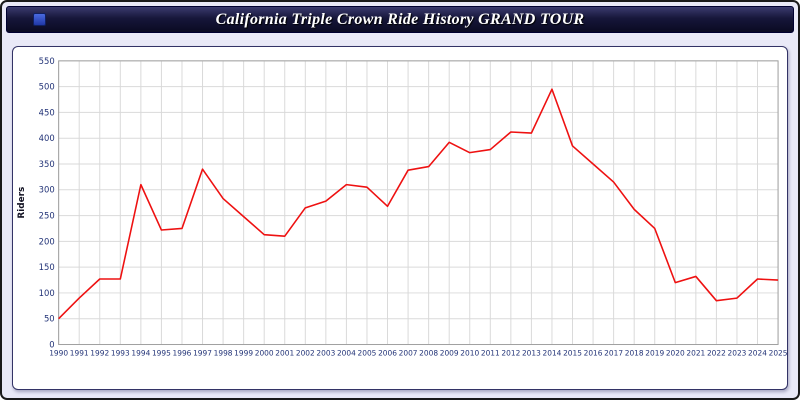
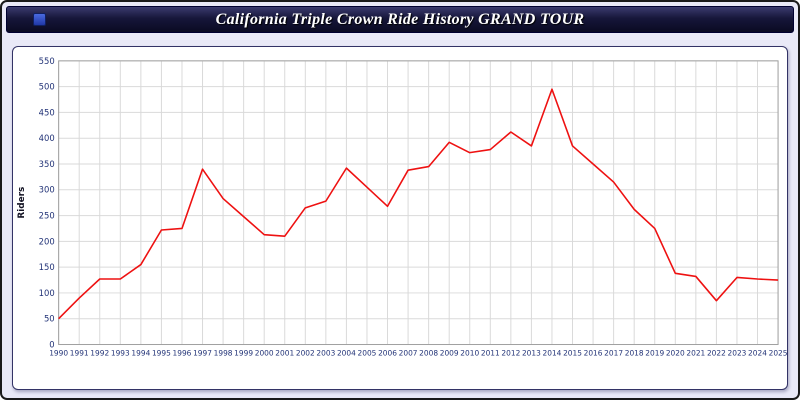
1994: 310 -> 160
2004: 310 -> 340
2013: 410 -> 380
2020: 120 -> 140
2023: 90 -> 130
